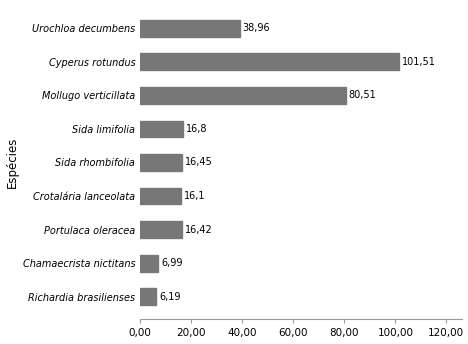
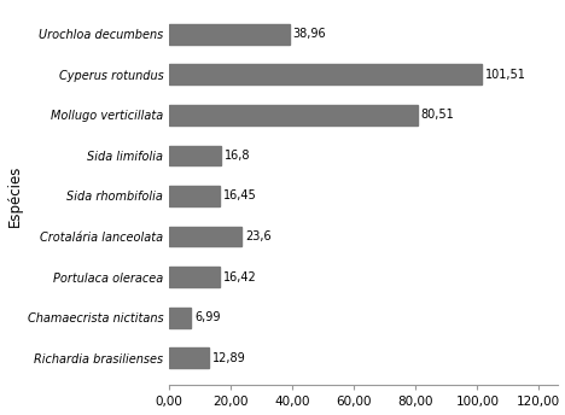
Crotalária lanceolata: 16,1 -> 23,6
Richardia brasilienses: 6,19 -> 12,89
